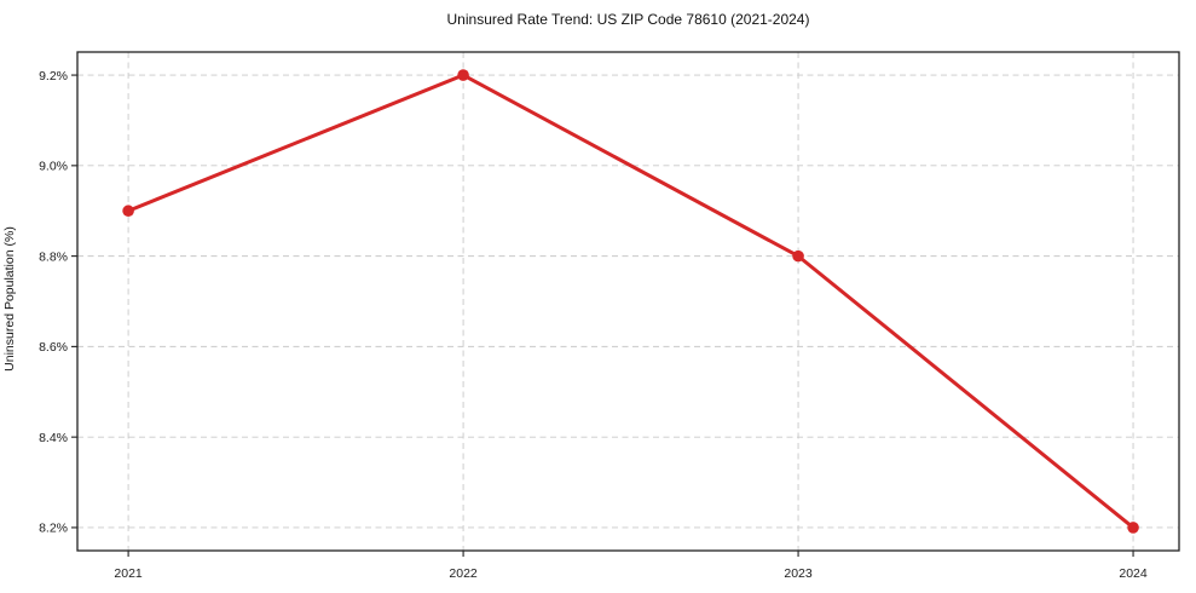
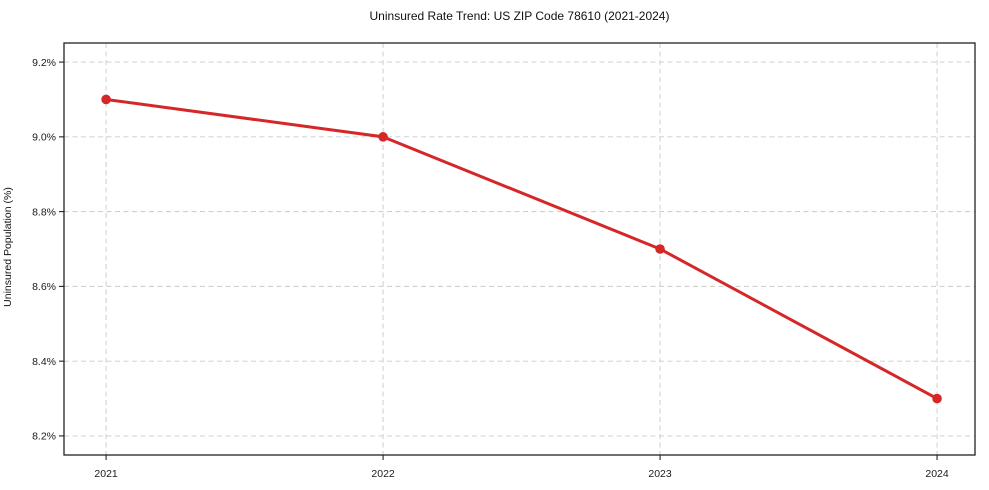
2021: 8.9% -> 9.1%
2022: 9.2% -> 9.0%
2023: 8.8% -> 8.7%
2024: 8.2% -> 8.3%
